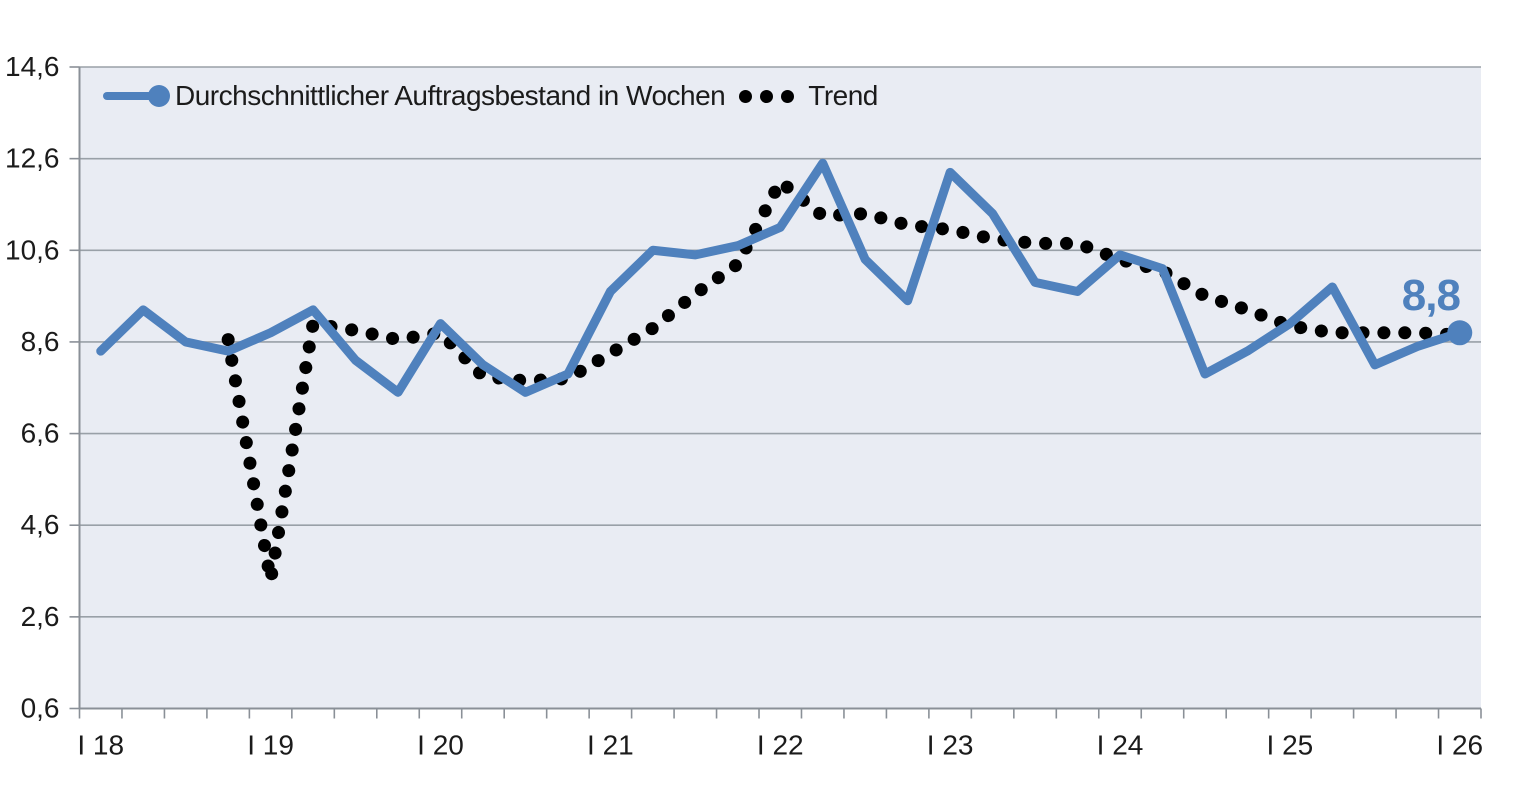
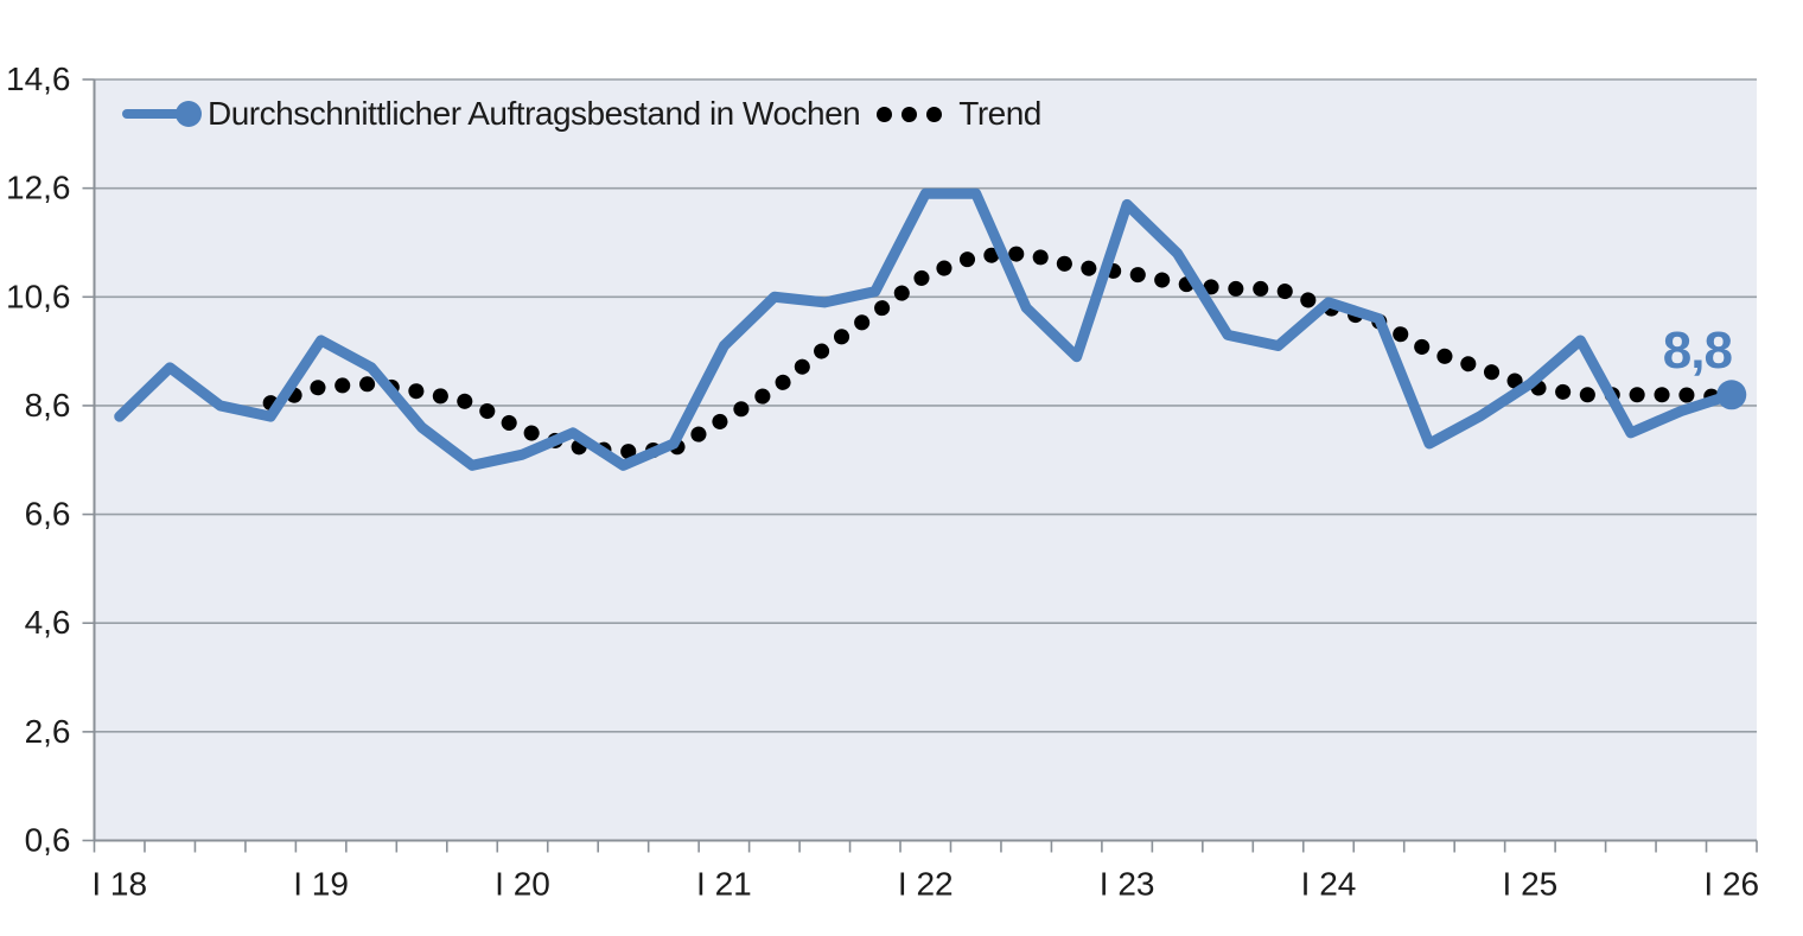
Durchschnittlicher Auftragsbestand in Wochen/I 19: 8,8 -> 9,8
Trend/I 19: 3,4 -> 8,9
Durchschnittlicher Auftragsbestand in Wochen/I 20: 9,0 -> 7,7
Trend/I 20: 8,8 -> 8,2
Durchschnittlicher Auftragsbestand in Wochen/I 22: 11,1 -> 12,5
Trend/I 22: 12,1 -> 11,0
